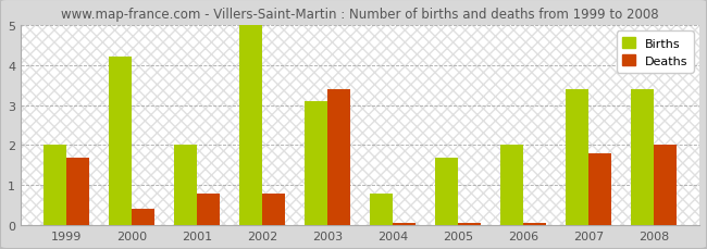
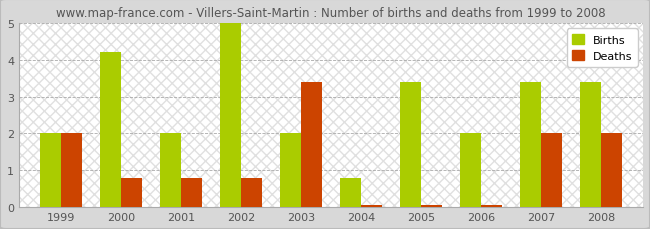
Deaths/1999: 1.70 -> 2.00
Deaths/2000: 0.40 -> 0.80
Births/2003: 3.1 -> 2.0
Births/2005: 1.7 -> 3.4
Deaths/2007: 1.80 -> 2.00
